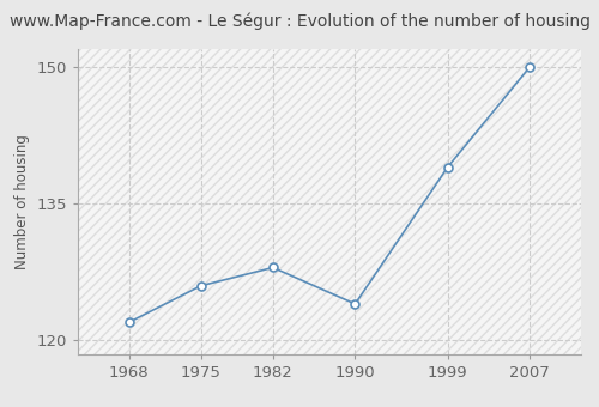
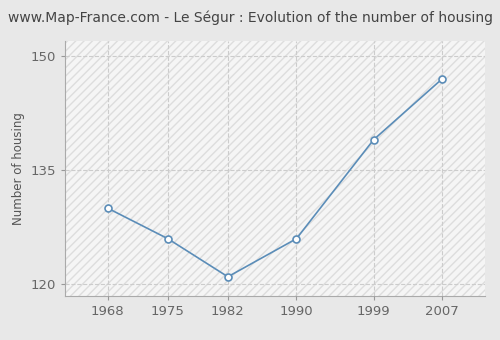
1968: 122 -> 130
1982: 128 -> 121
1990: 124 -> 126
2007: 150 -> 147
